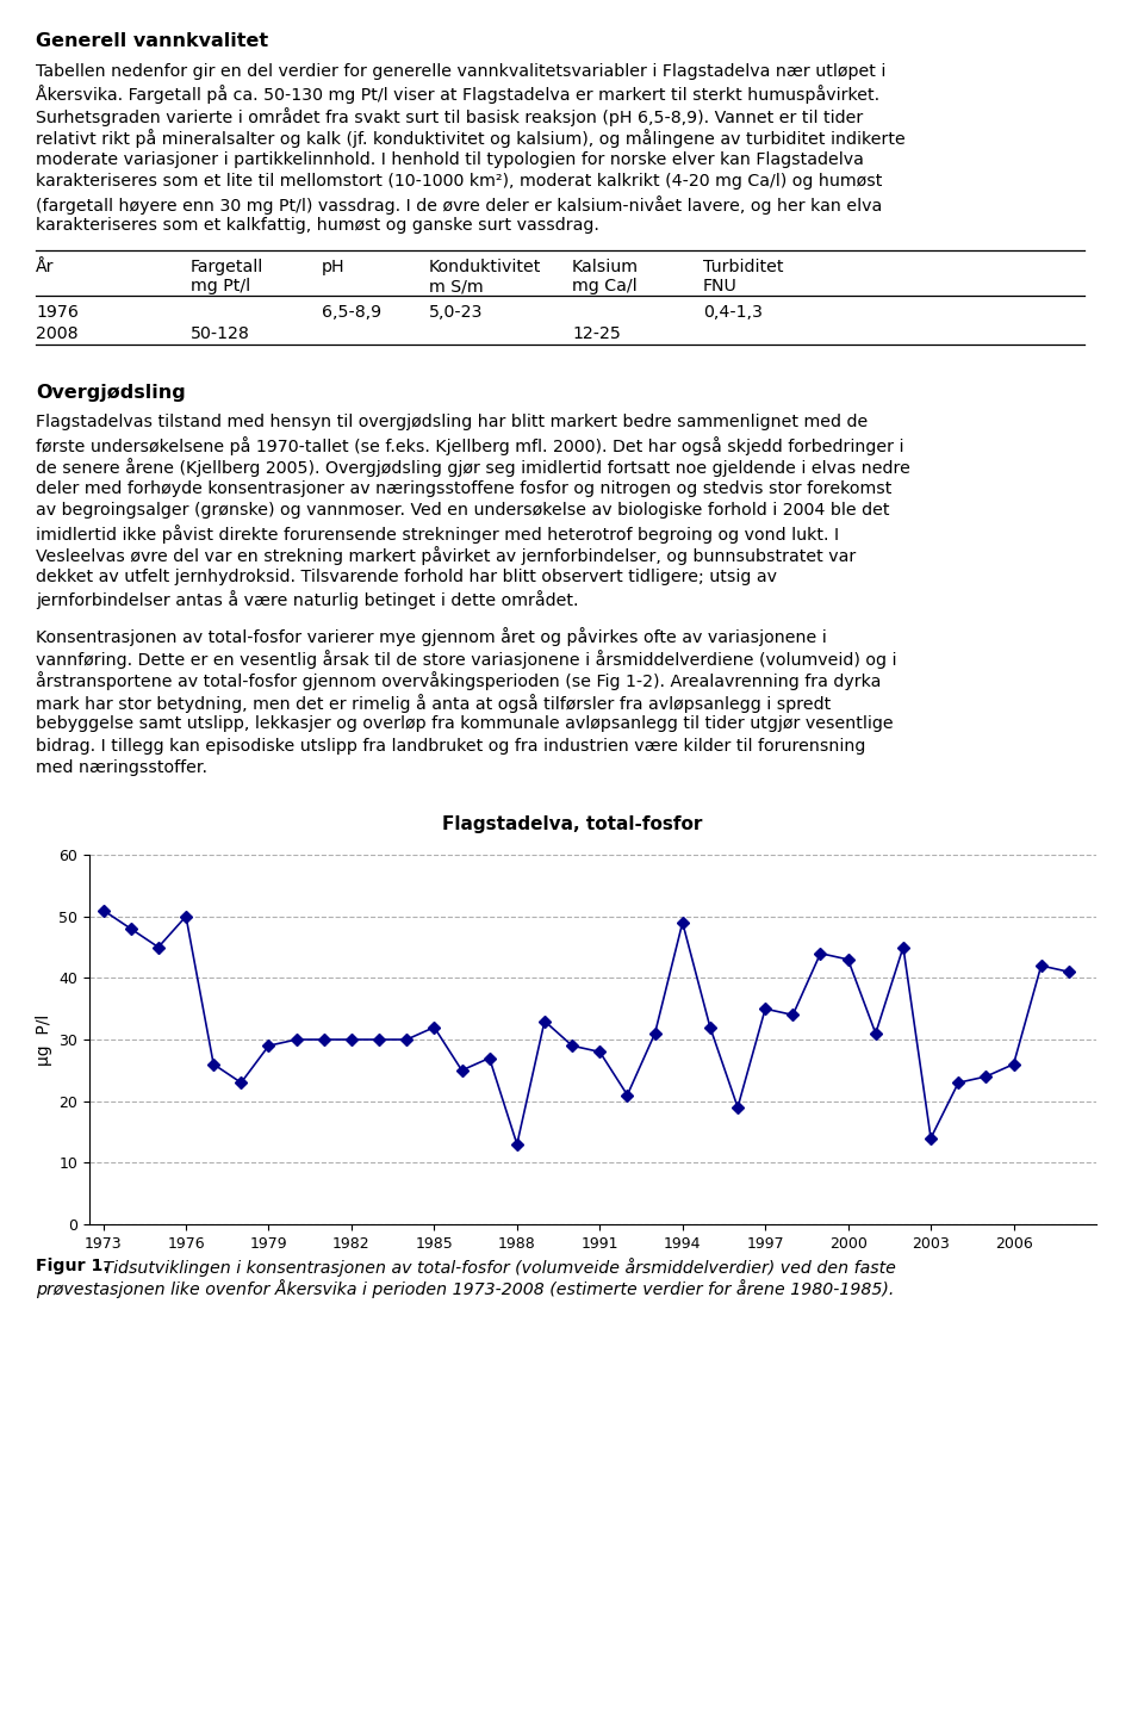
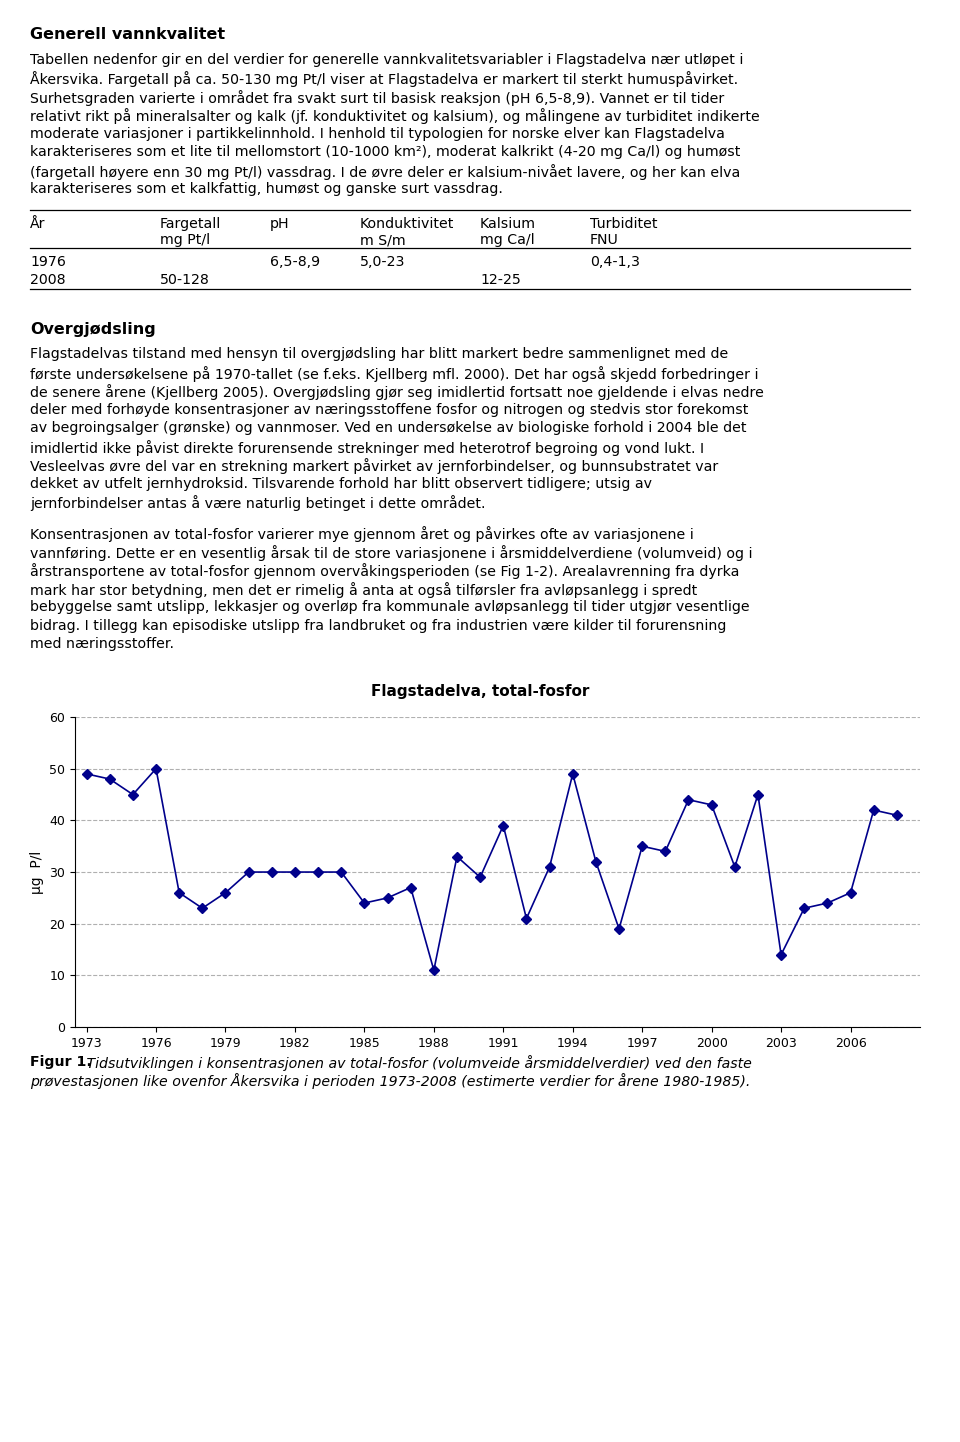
1973: 51 -> 49
1979: 29 -> 26
1985: 32 -> 24
1988: 13 -> 11
1991: 28 -> 39
